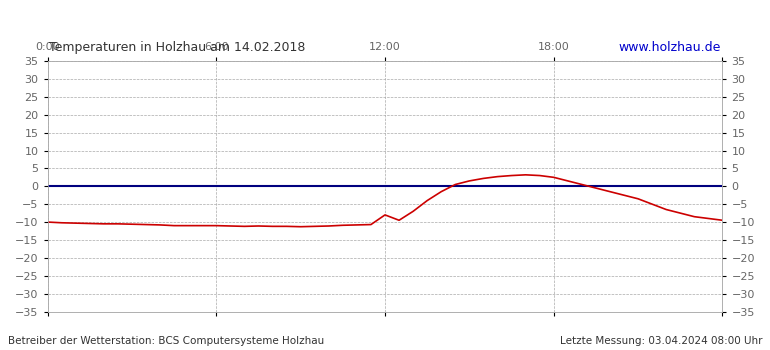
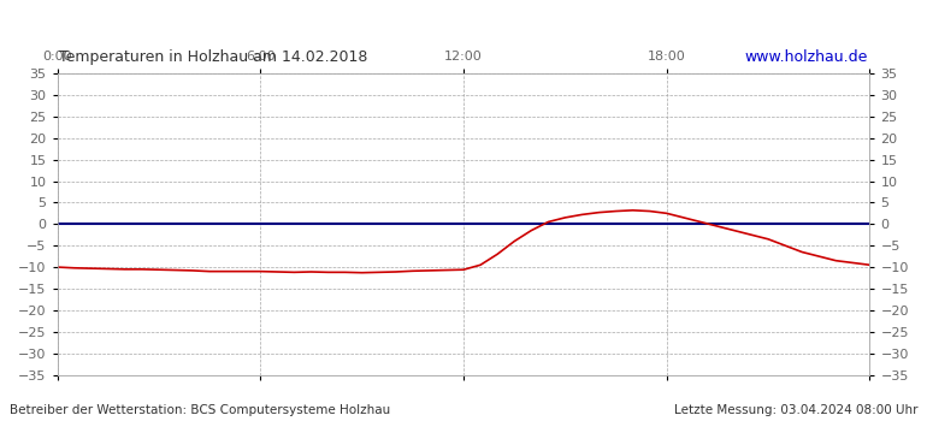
12:00: -8.0 -> -10.6
